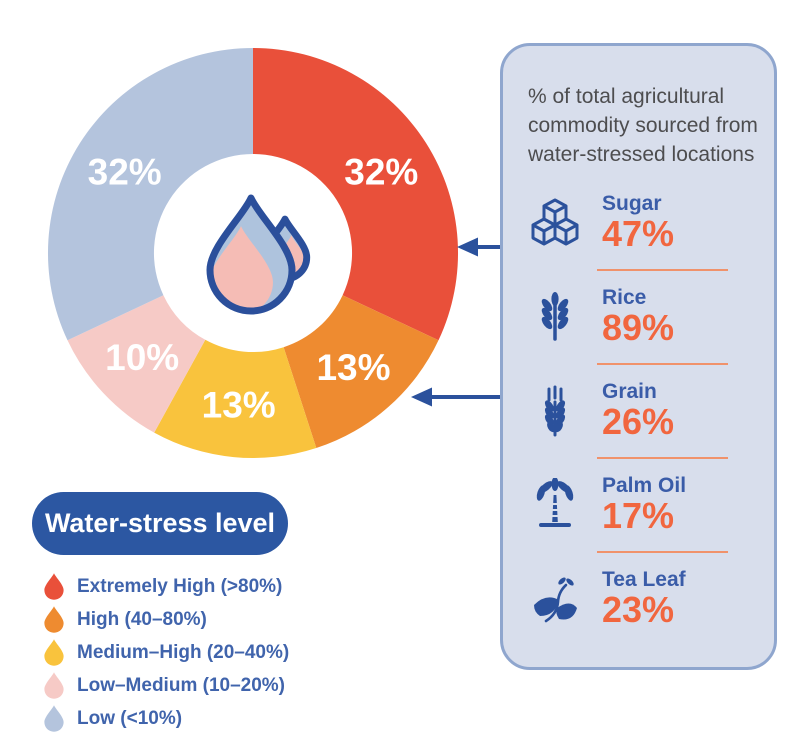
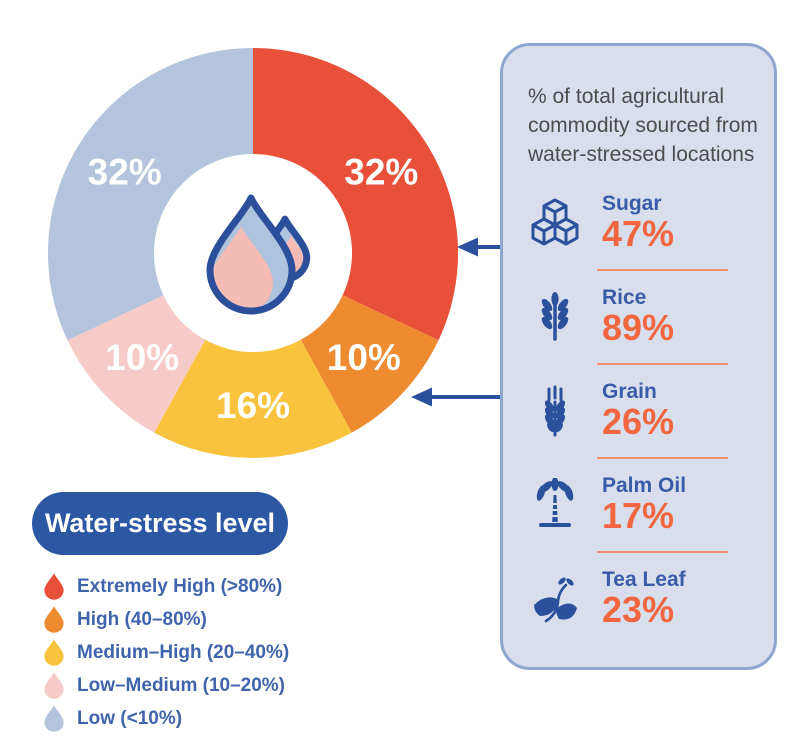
High (40–80%): 13% -> 10%
Medium–High (20–40%): 13% -> 16%
